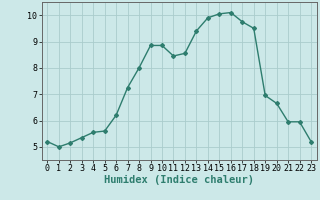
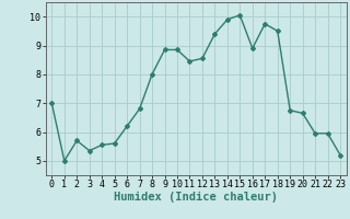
0: 5.20 -> 7.00
2: 5.15 -> 5.70
7: 7.25 -> 6.80
16: 10.10 -> 8.90
19: 6.95 -> 6.75
